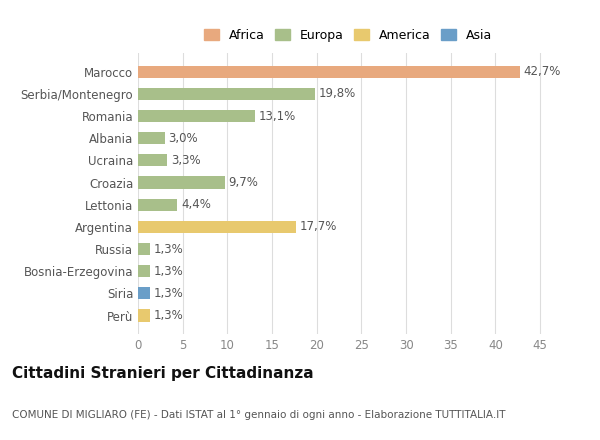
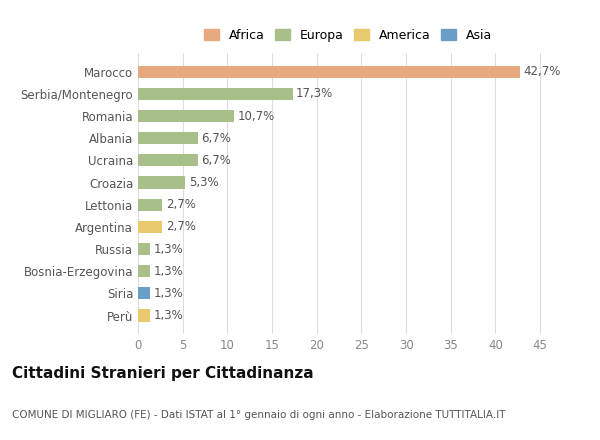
Serbia/Montenegro: 19,8% -> 17,3%
Romania: 13,1% -> 10,7%
Albania: 3,0% -> 6,7%
Ucraina: 3,3% -> 6,7%
Croazia: 9,7% -> 5,3%
Lettonia: 4,4% -> 2,7%
Argentina: 17,7% -> 2,7%
